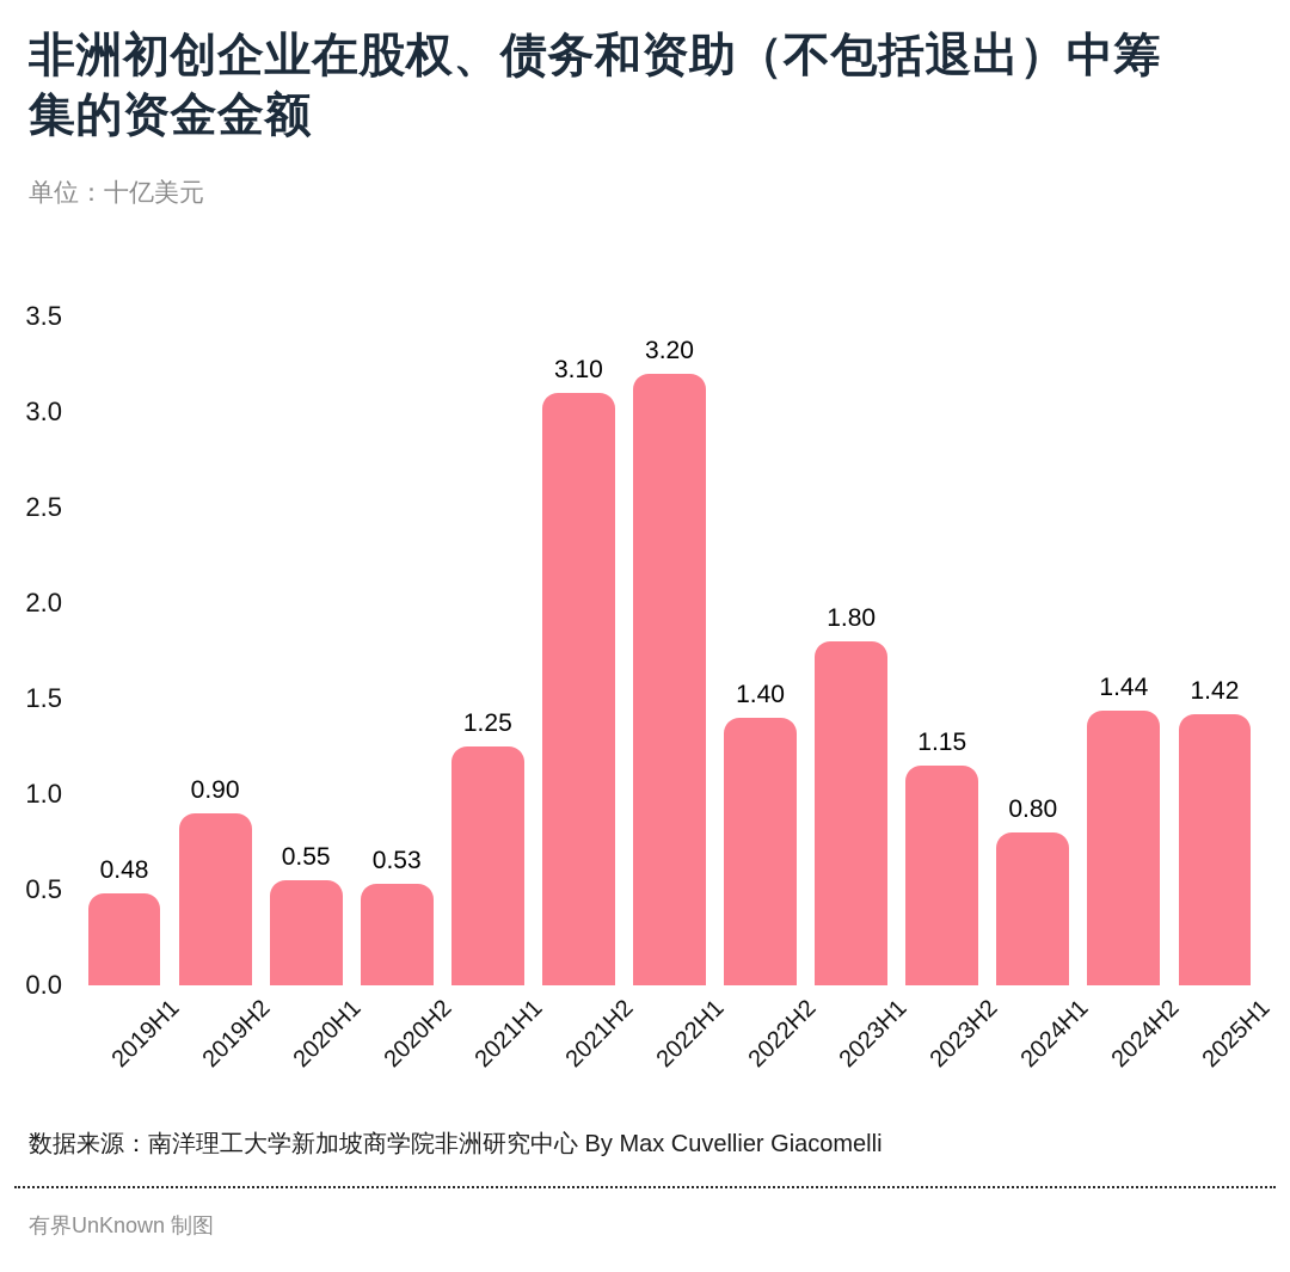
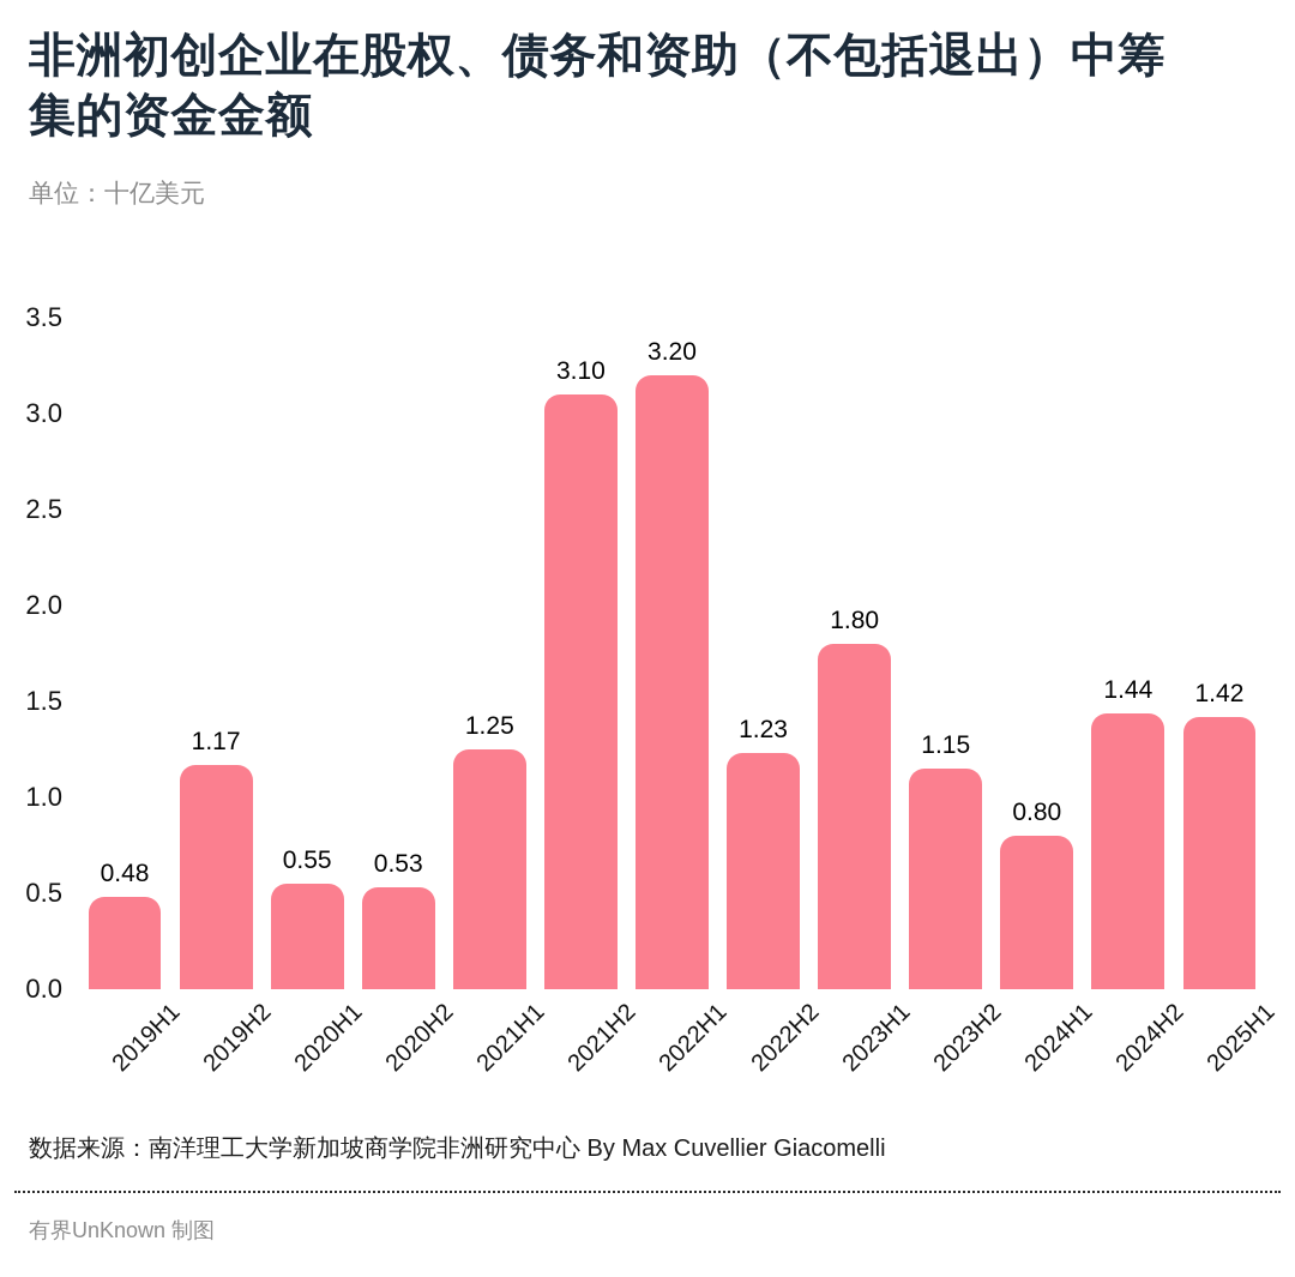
2019H2: 0.90 -> 1.17
2022H2: 1.40 -> 1.23
